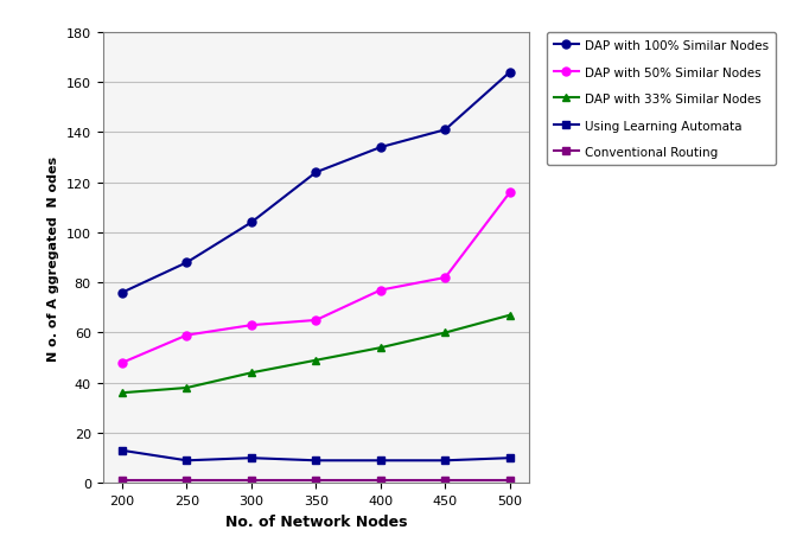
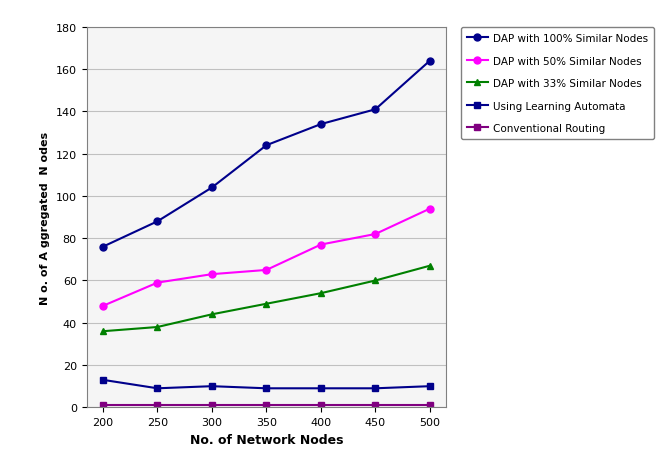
DAP with 50% Similar Nodes/500: 116 -> 94
